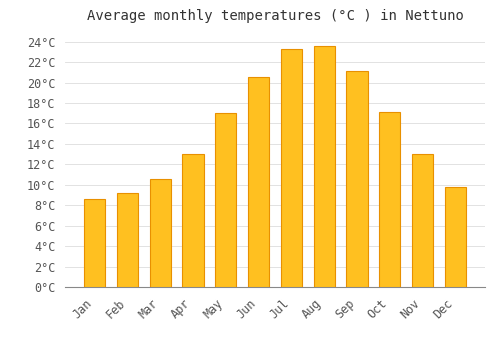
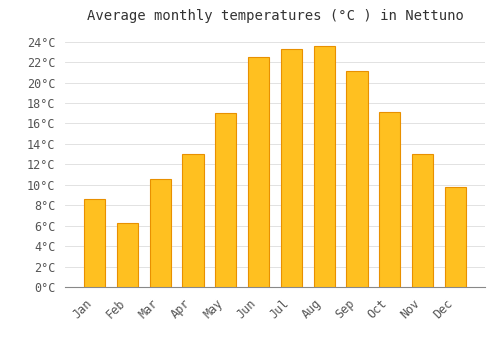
Feb: 9.2°C -> 6.3°C
Jun: 20.5°C -> 22.5°C
